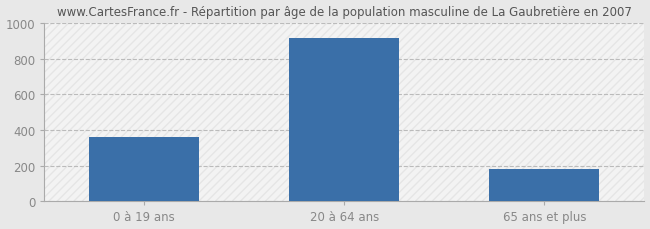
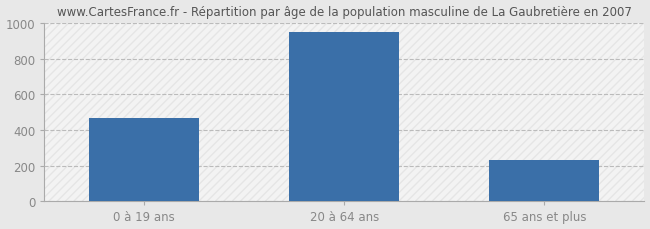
0 à 19 ans: 360 -> 470
20 à 64 ans: 920 -> 950
65 ans et plus: 180 -> 230
